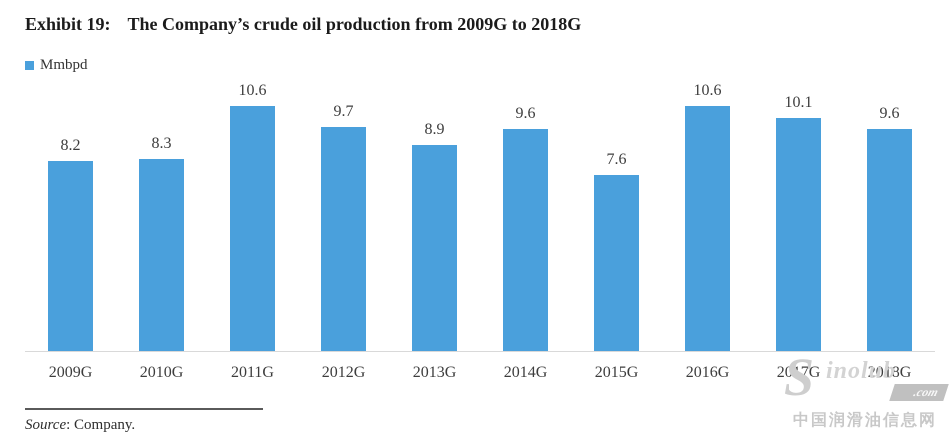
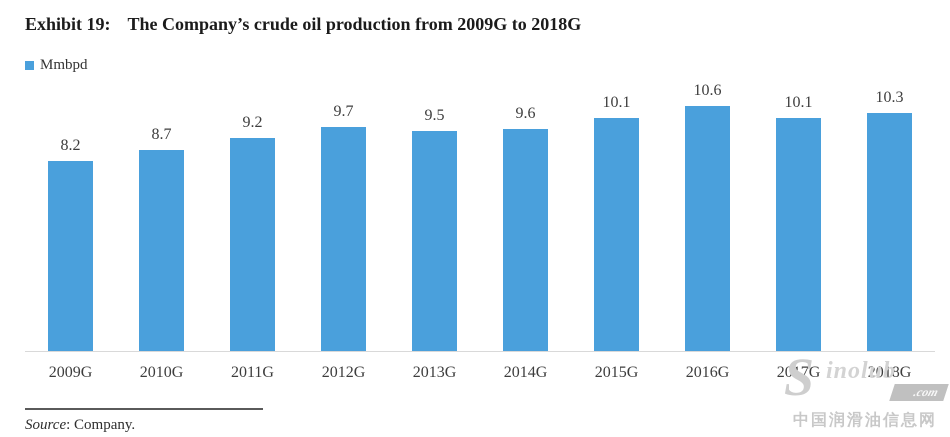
2010G: 8.3 -> 8.7
2011G: 10.6 -> 9.2
2013G: 8.9 -> 9.5
2015G: 7.6 -> 10.1
2018G: 9.6 -> 10.3
